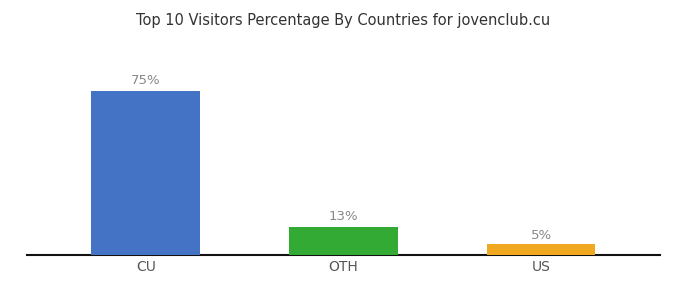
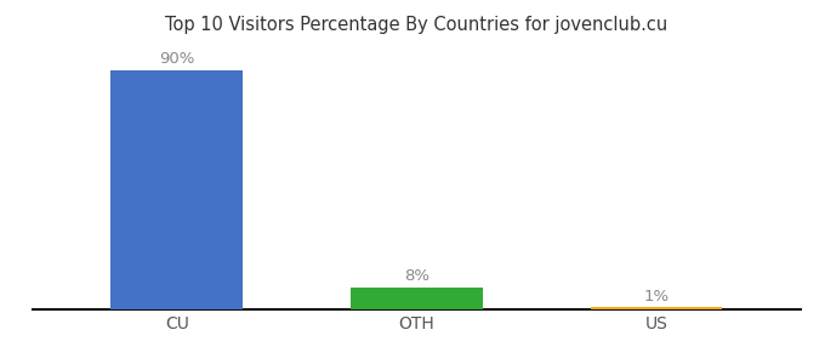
CU: 75% -> 90%
OTH: 13% -> 8%
US: 5% -> 1%
